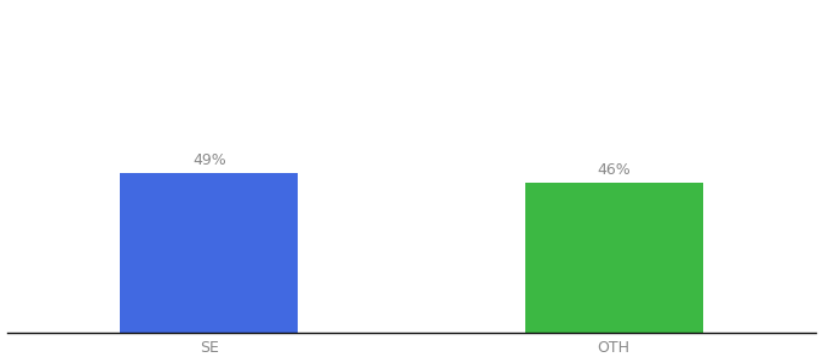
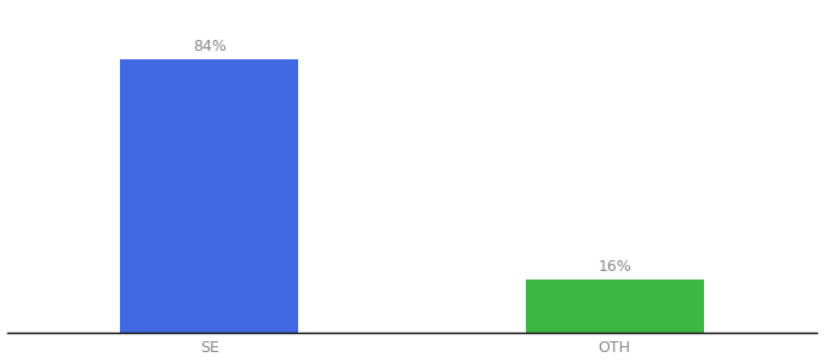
SE: 49% -> 84%
OTH: 46% -> 16%
